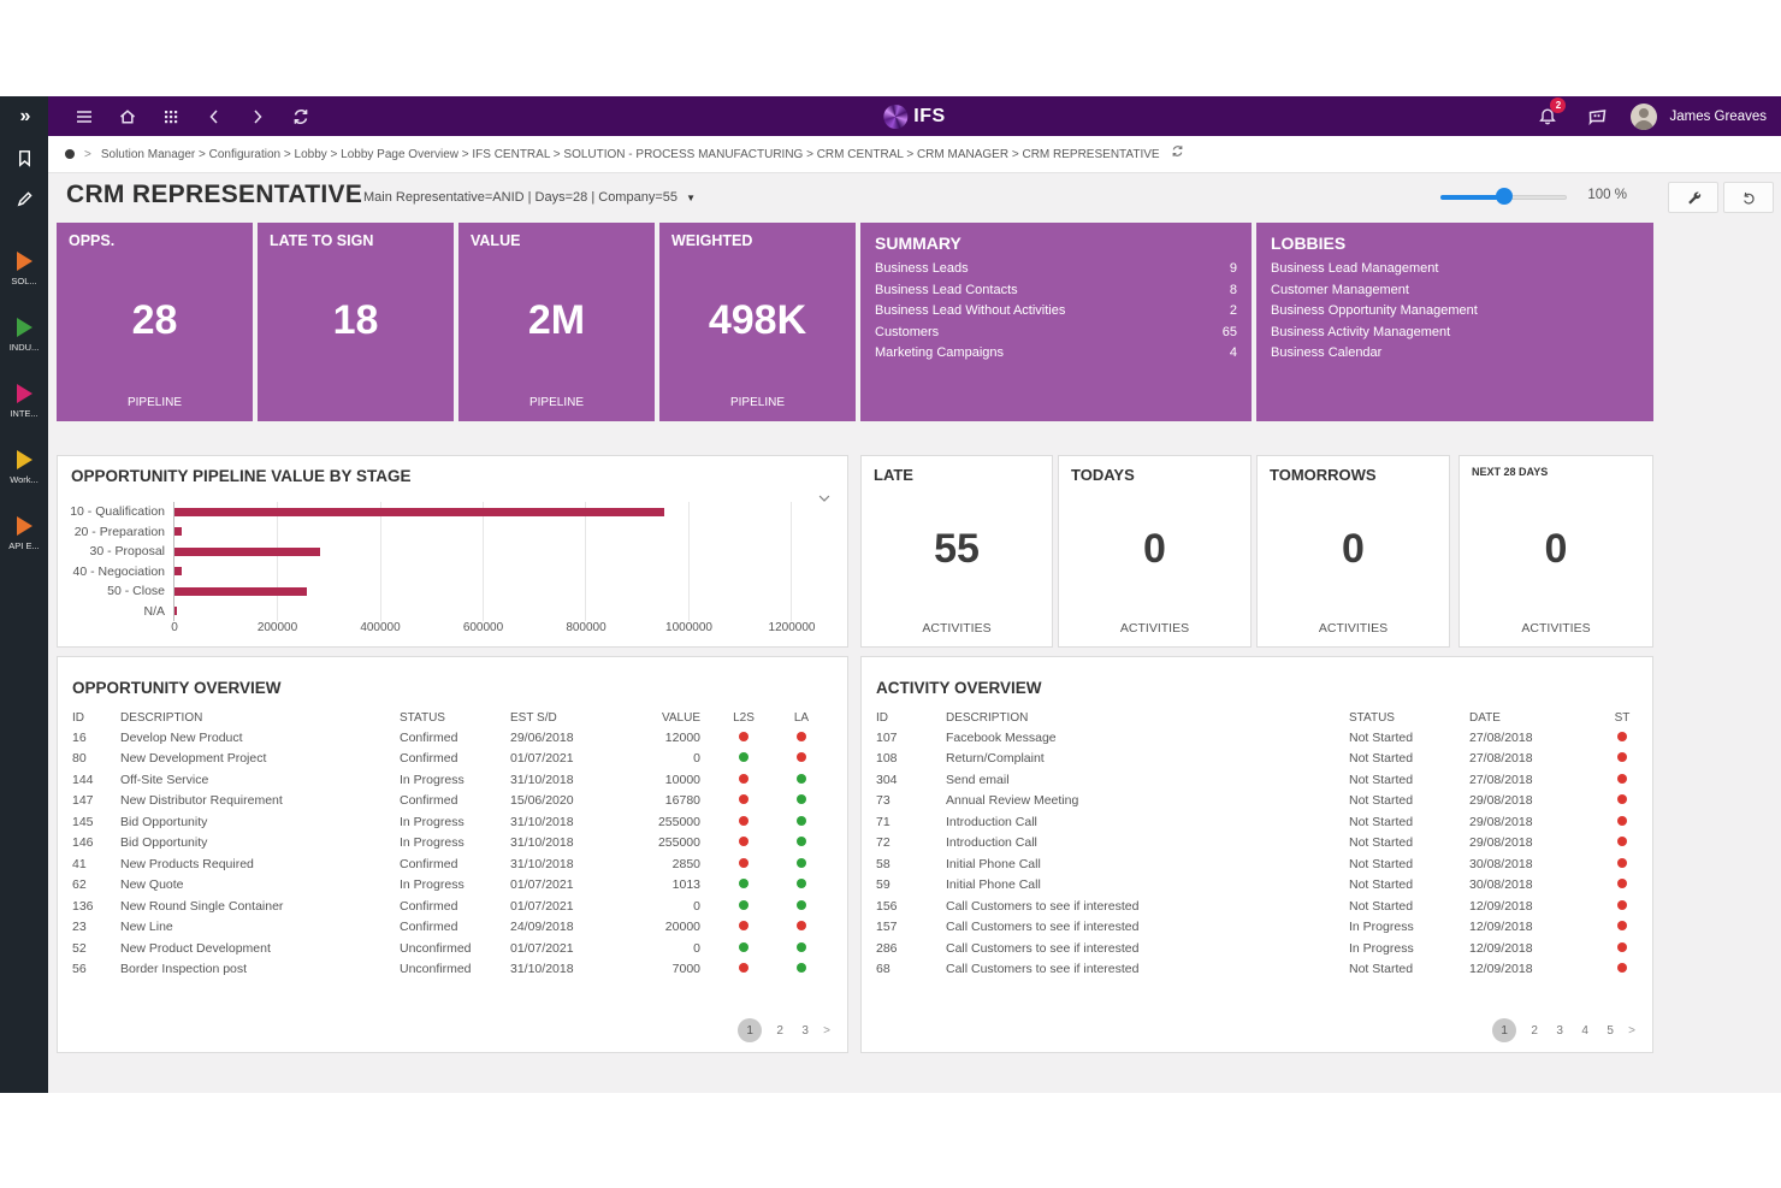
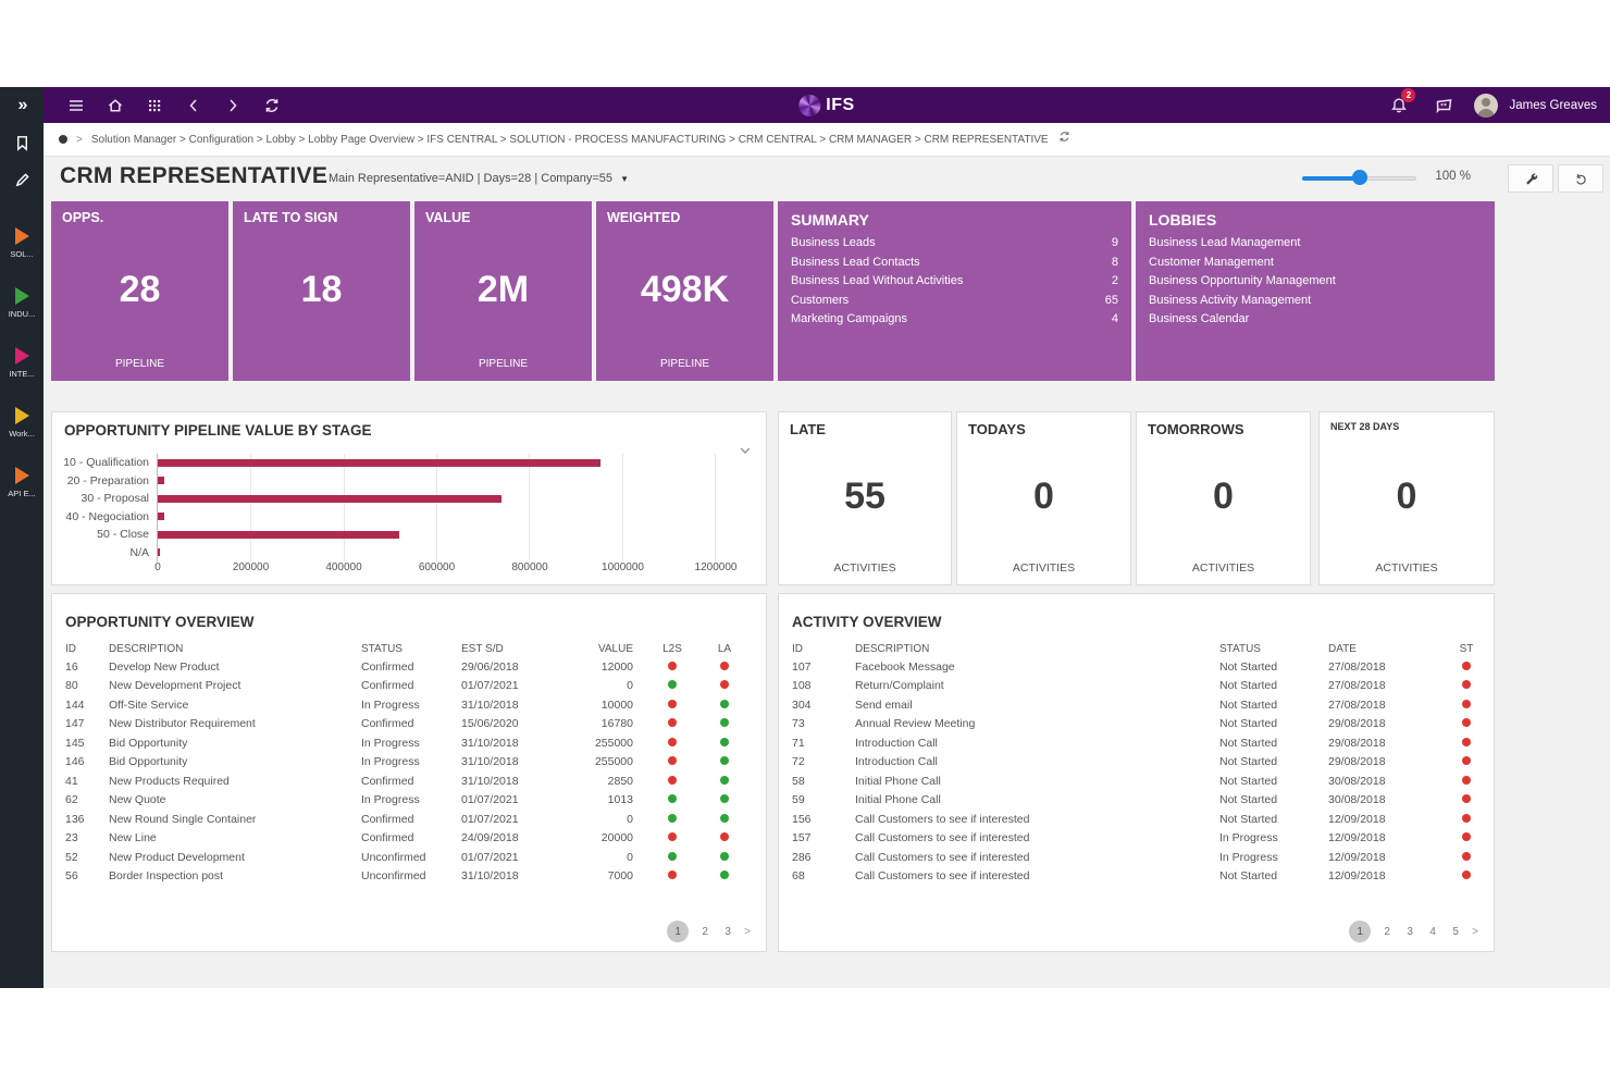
30 - Proposal: 280000 -> 740000
50 - Close: 260000 -> 520000
